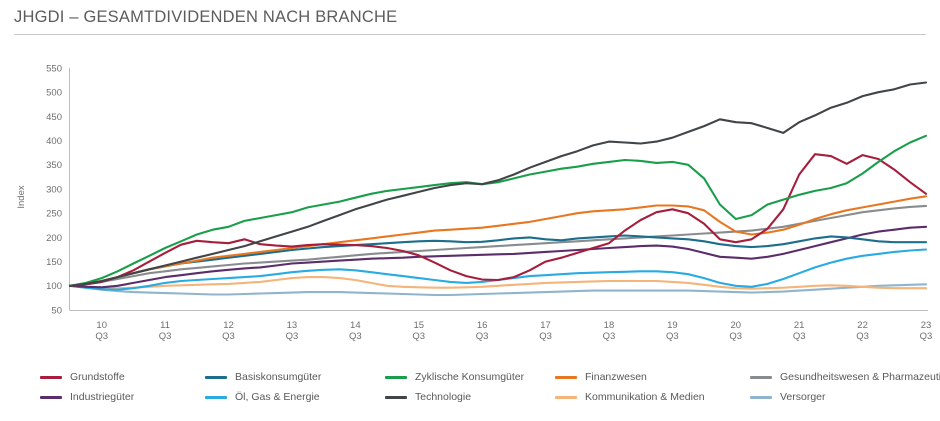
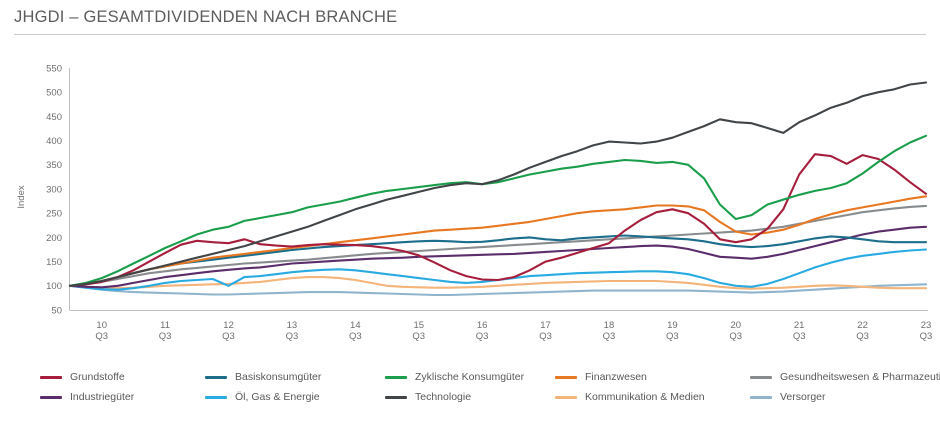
Öl, Gas & Energie/12 Q3: 120 -> 100
